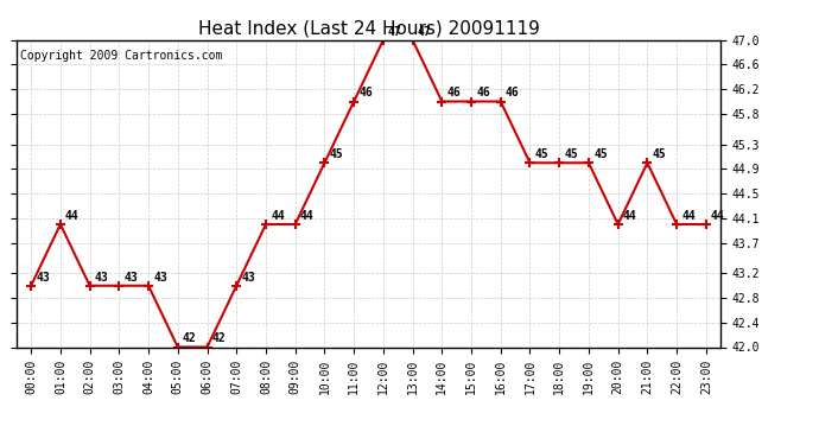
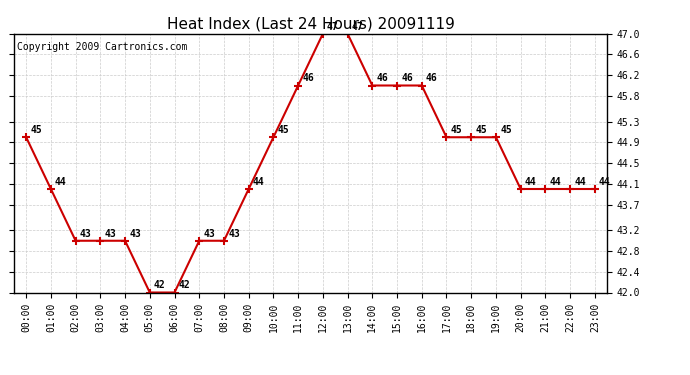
00:00: 43 -> 45
08:00: 44 -> 43
21:00: 45 -> 44
